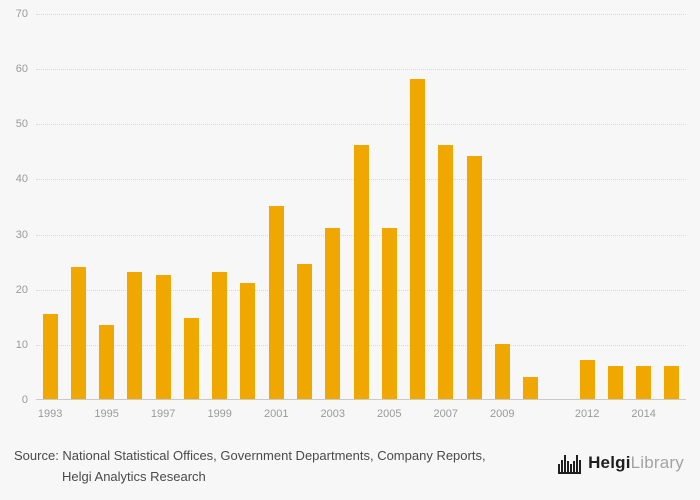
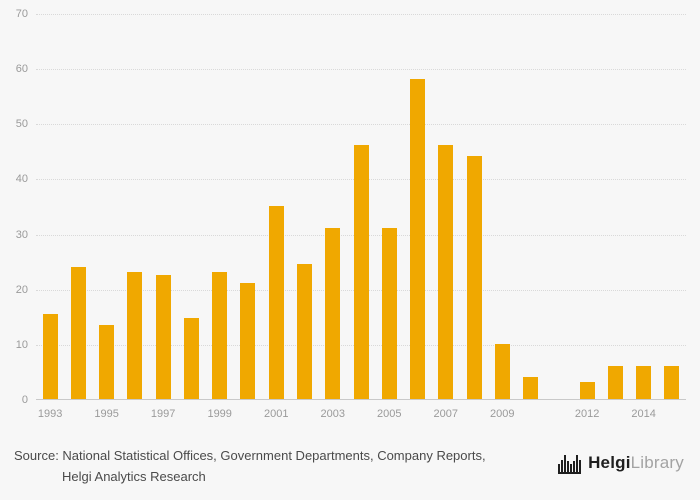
2012: 7 -> 3
